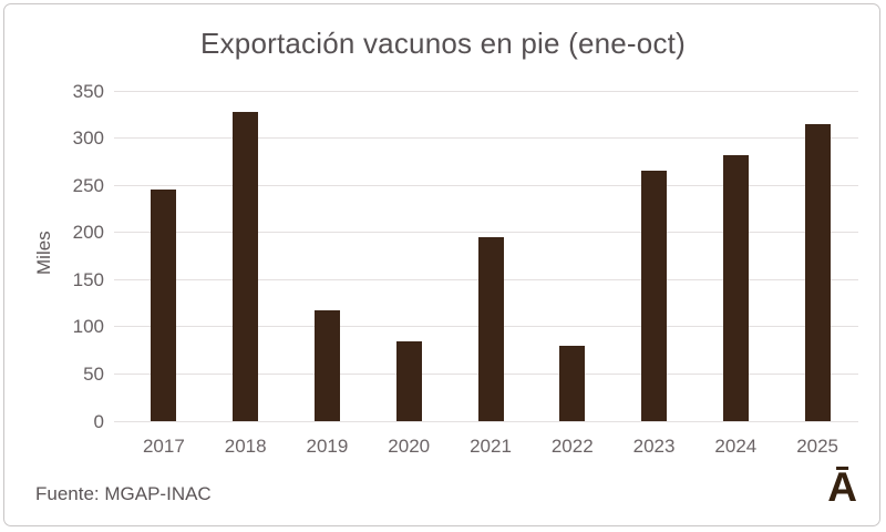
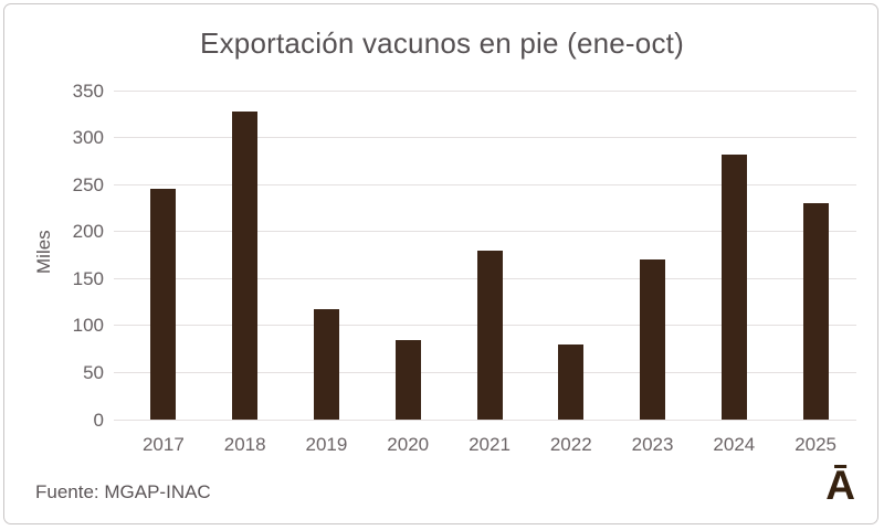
2021: 200 -> 180
2023: 260 -> 170
2025: 320 -> 230
